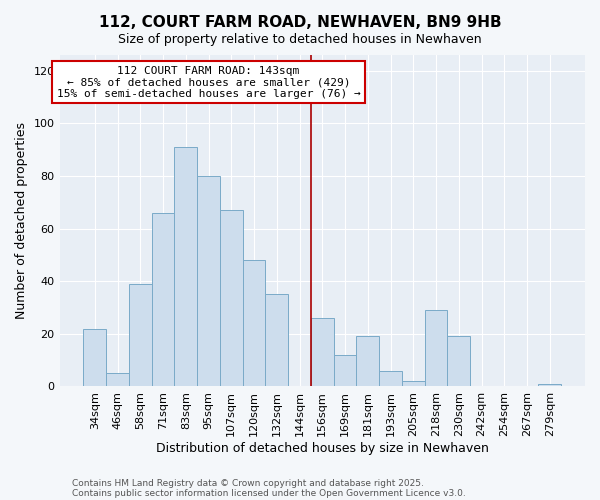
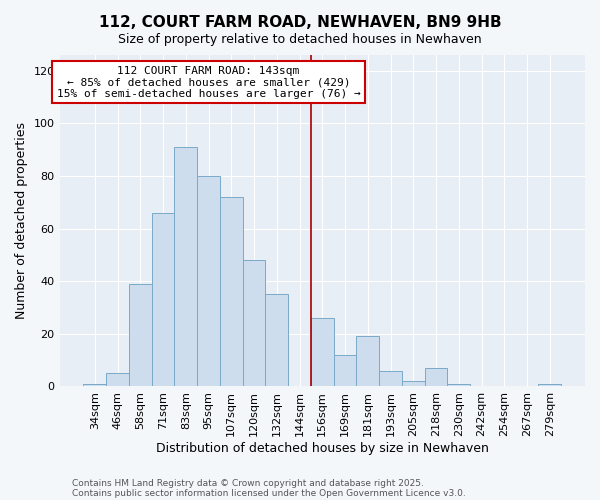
34sqm: 22 -> 1
107sqm: 67 -> 72
218sqm: 29 -> 7
230sqm: 19 -> 1
